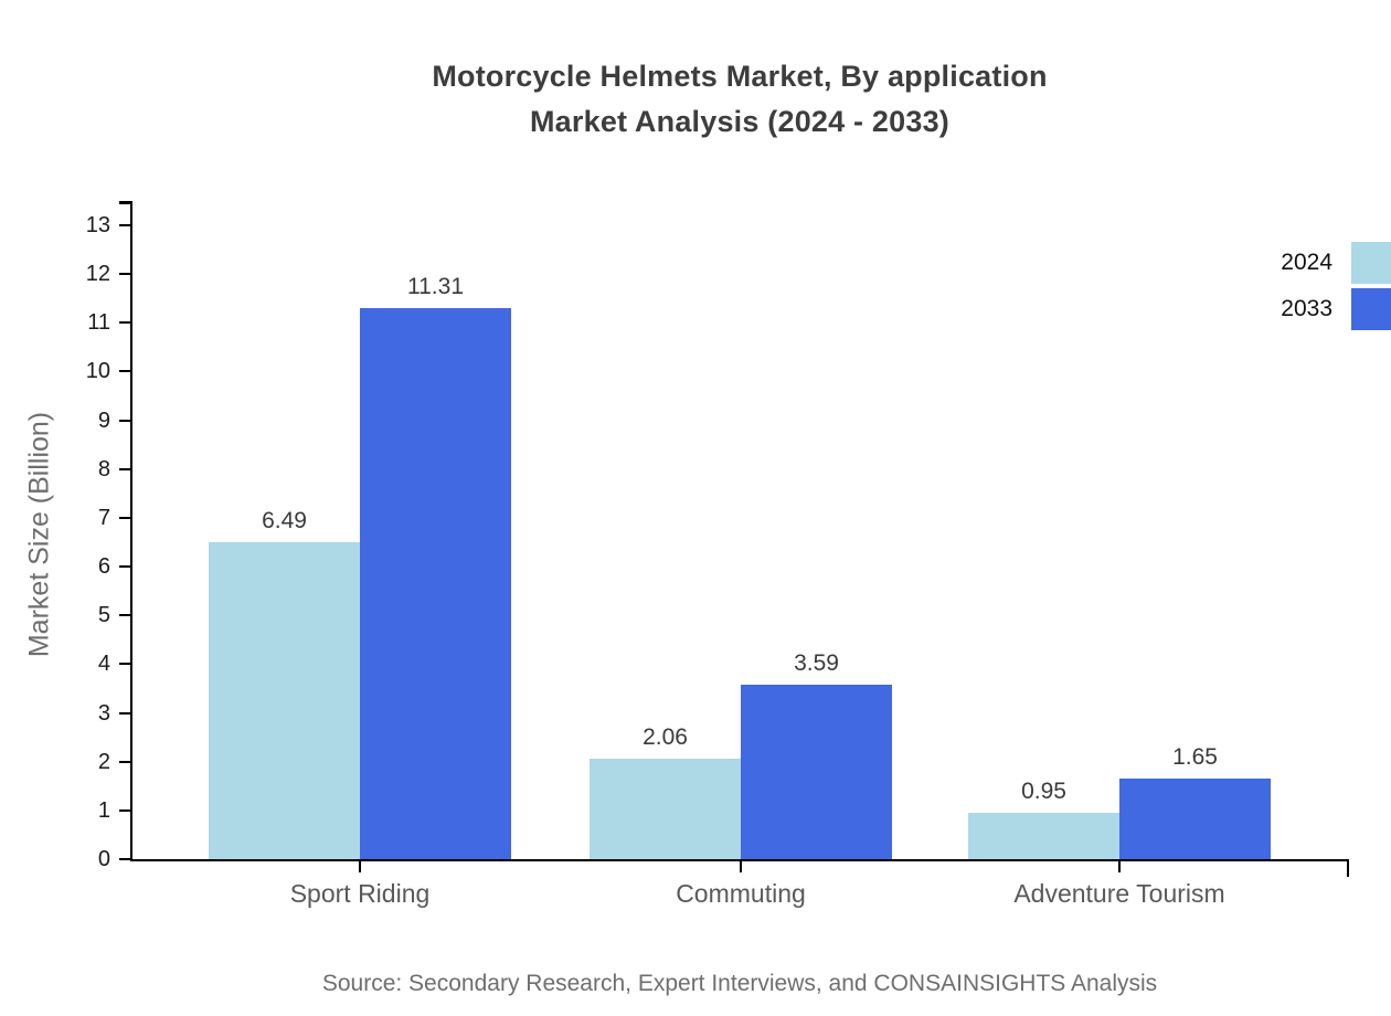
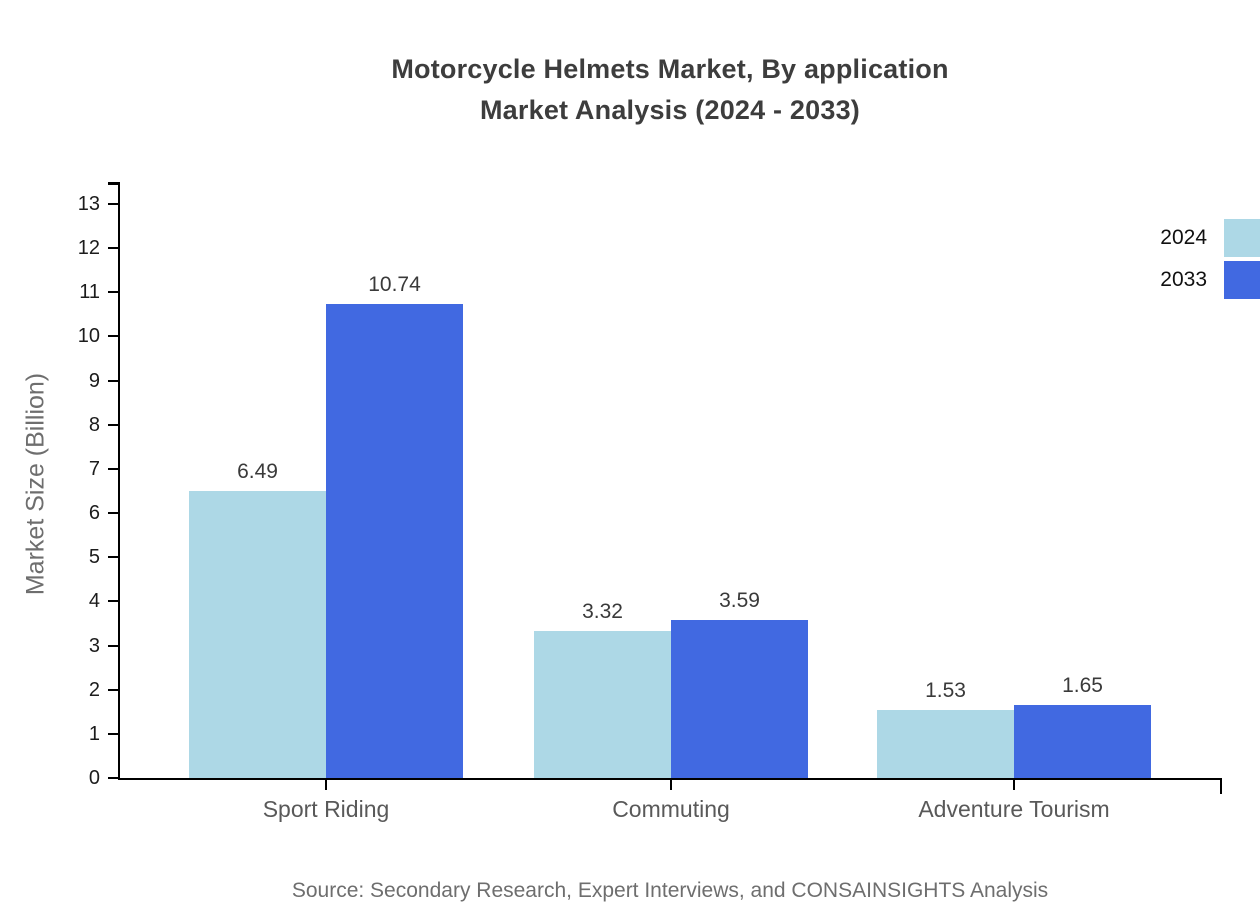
2033/Sport Riding: 11.31 -> 10.74
2024/Commuting: 2.06 -> 3.32
2024/Adventure Tourism: 0.95 -> 1.53
